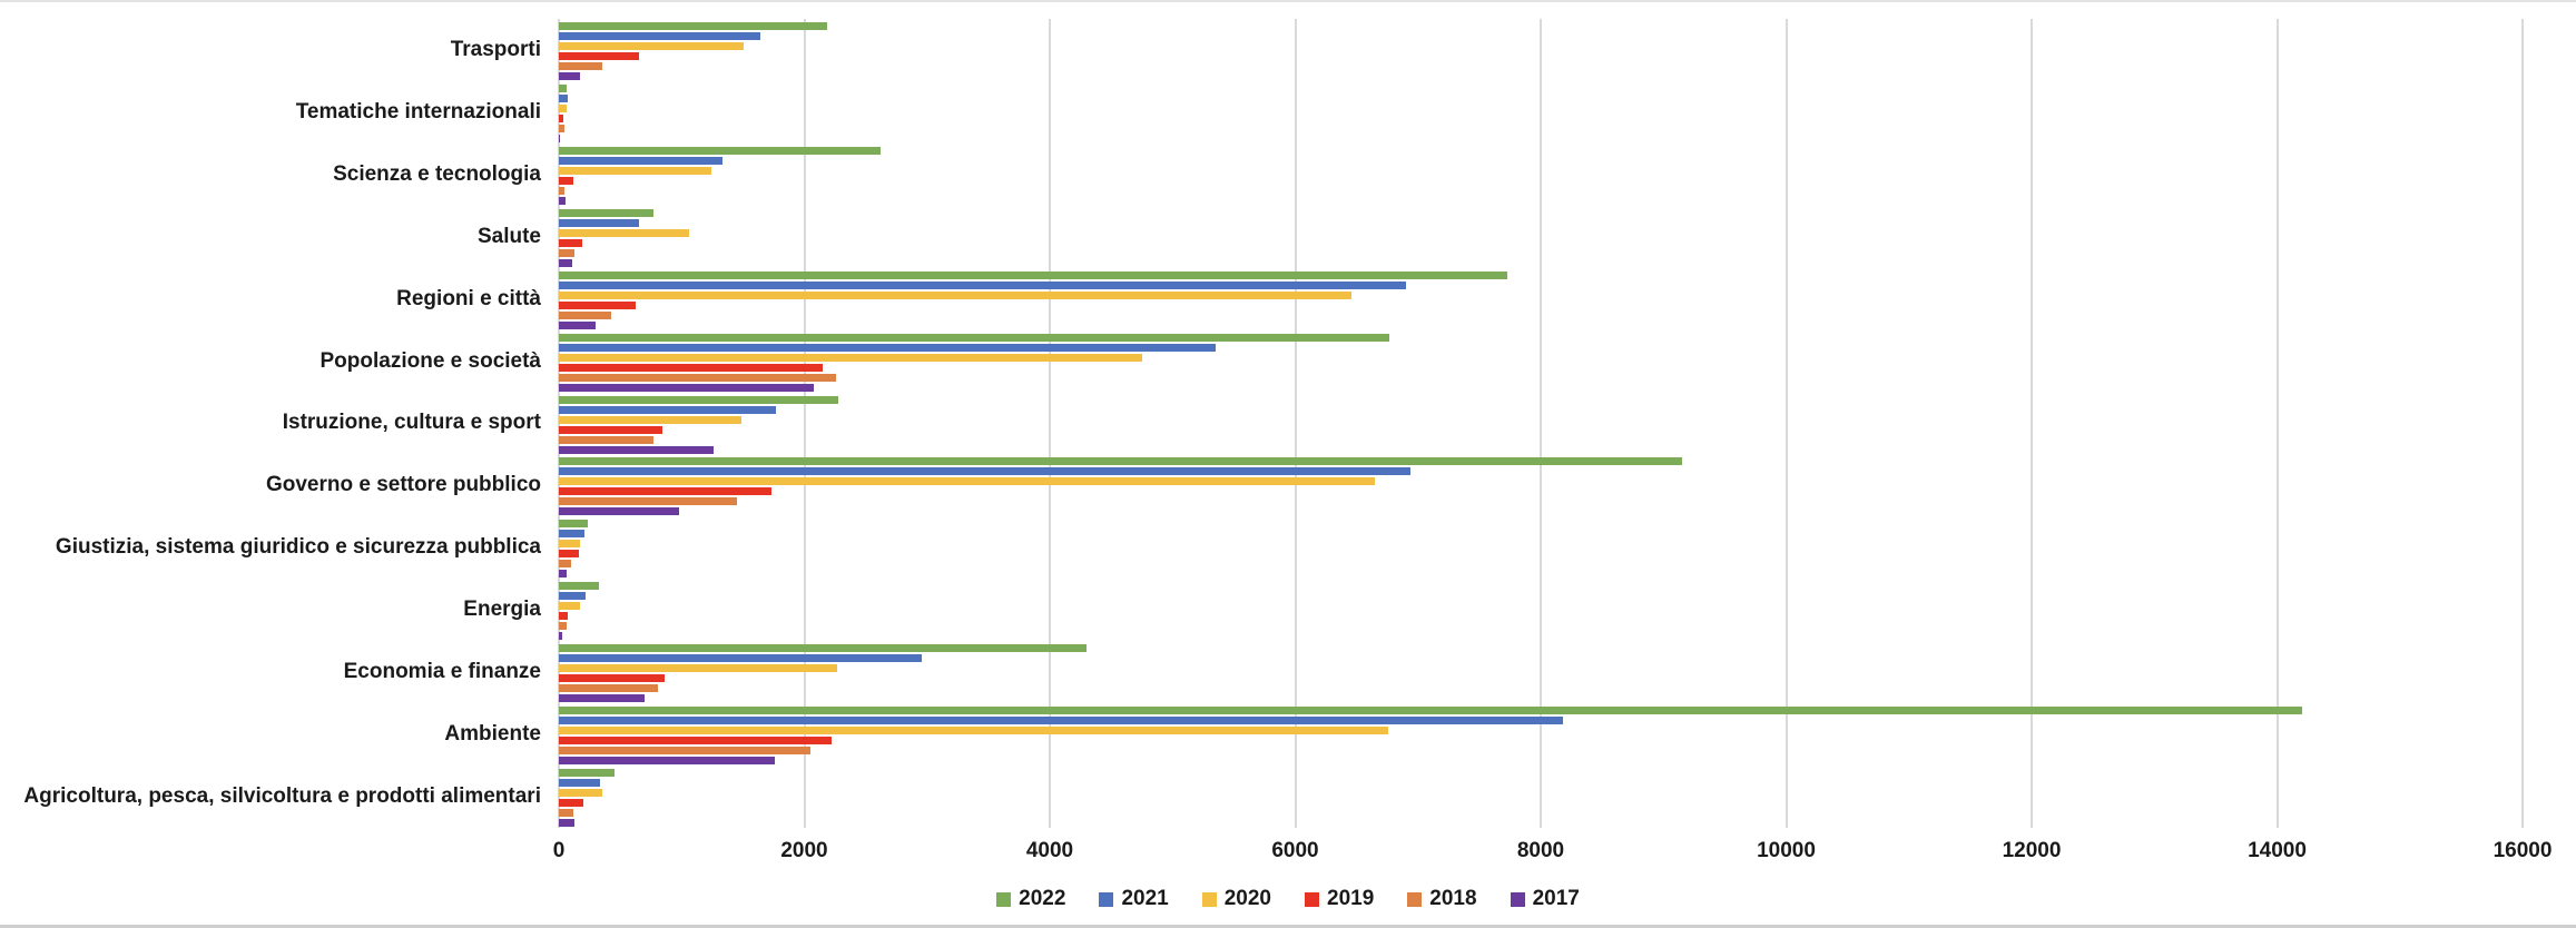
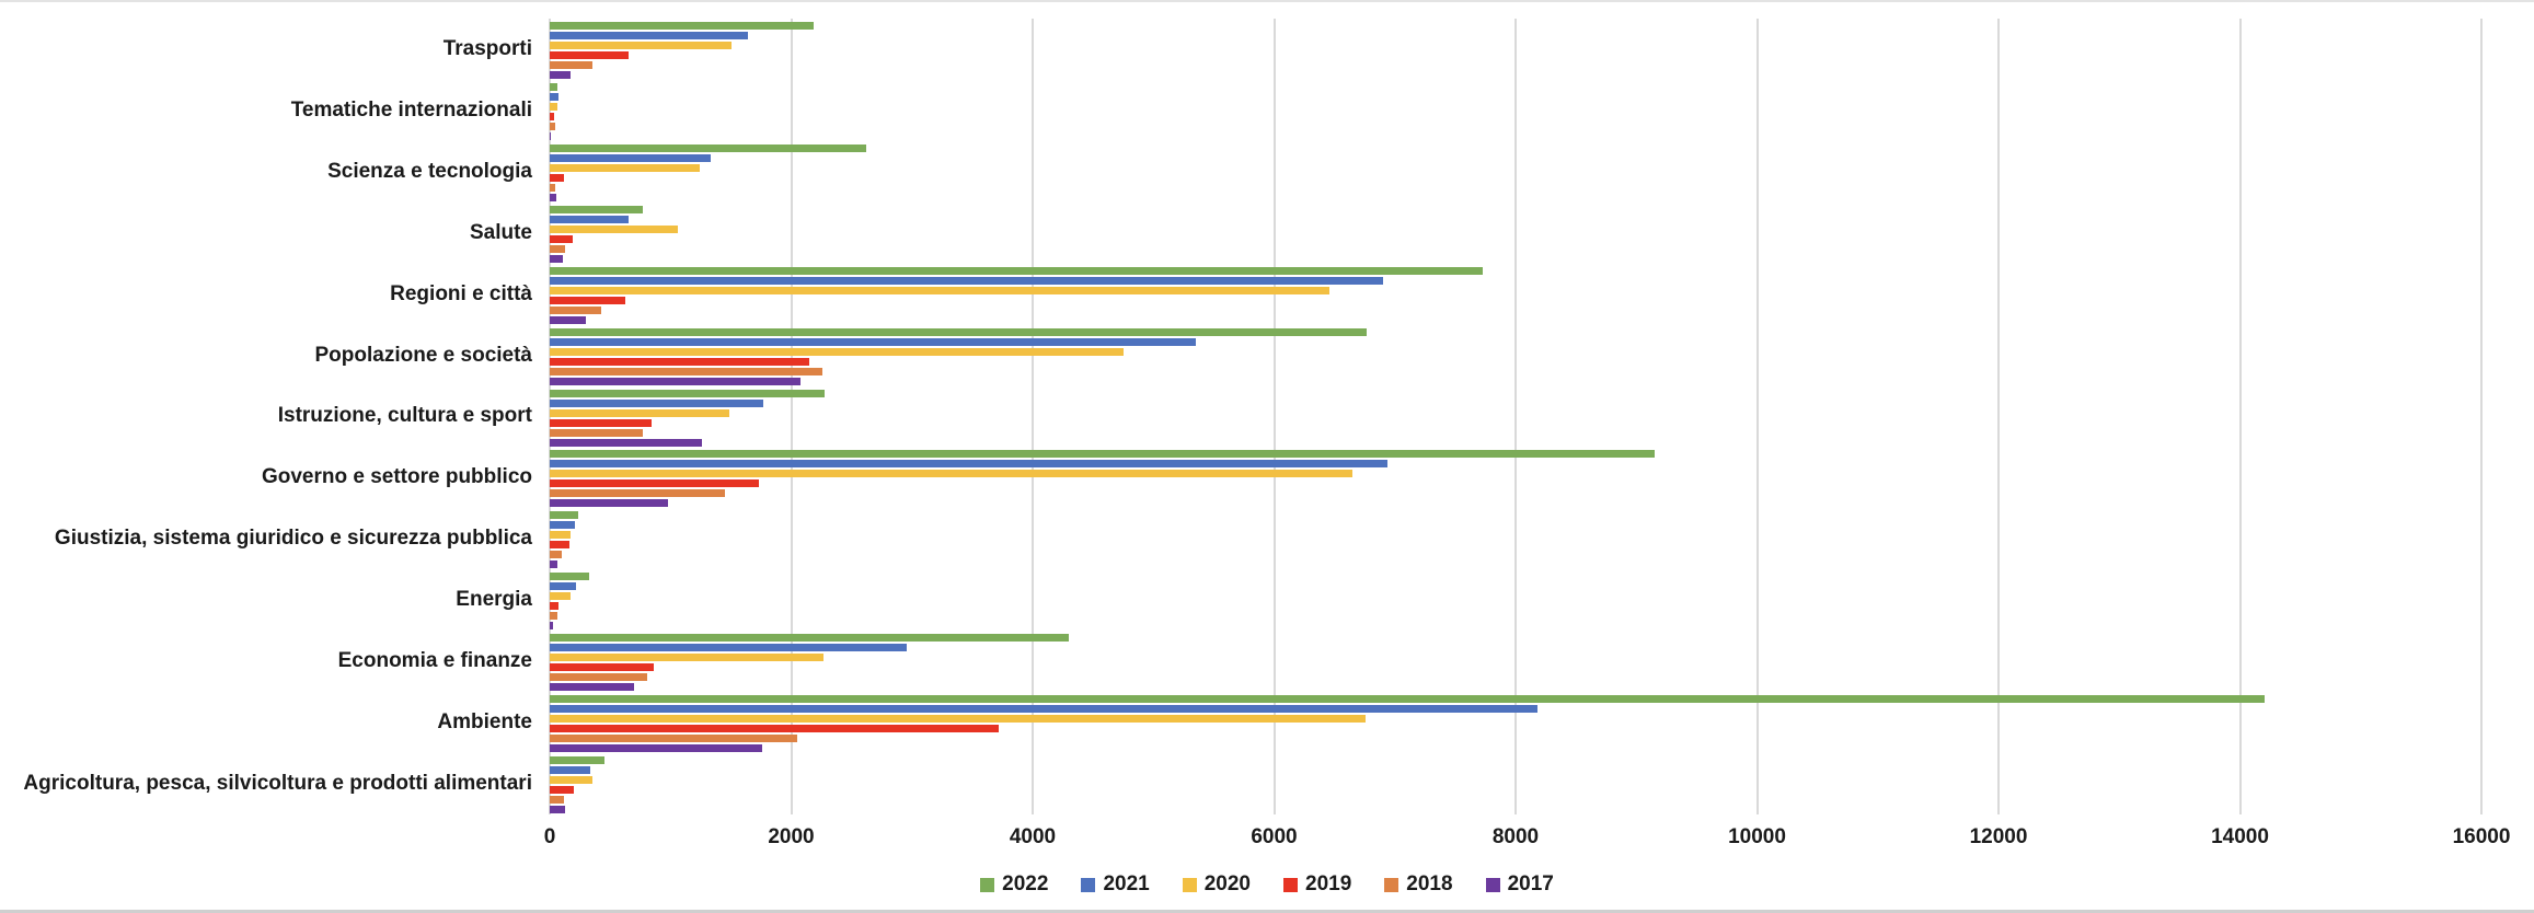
2019/Ambiente: 2220 -> 3720
